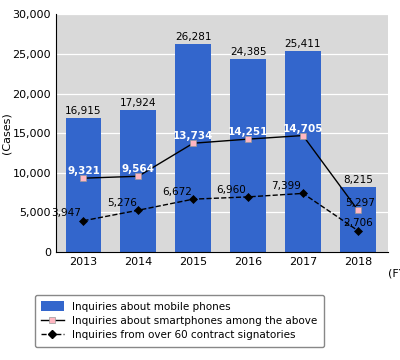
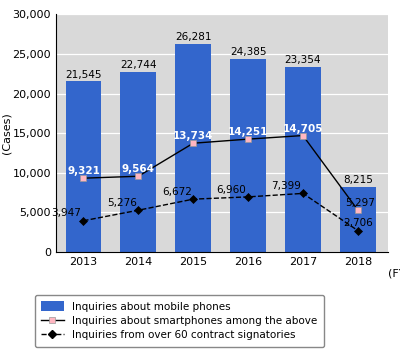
Inquiries about mobile phones/2013: 16,915 -> 21,545
Inquiries about mobile phones/2014: 17,924 -> 22,744
Inquiries about mobile phones/2017: 25,411 -> 23,354
